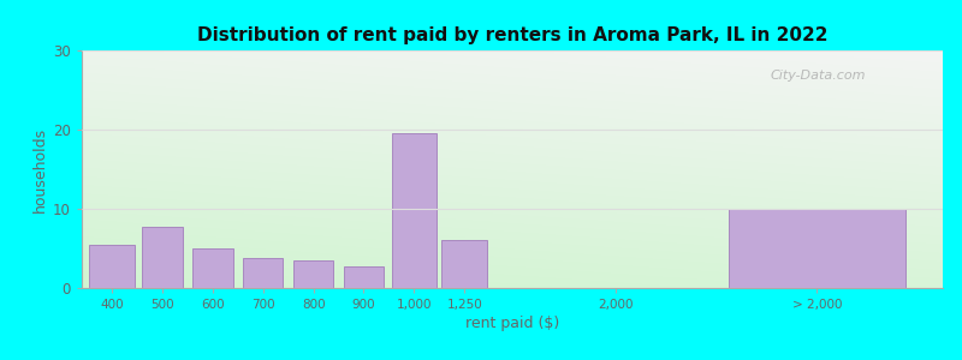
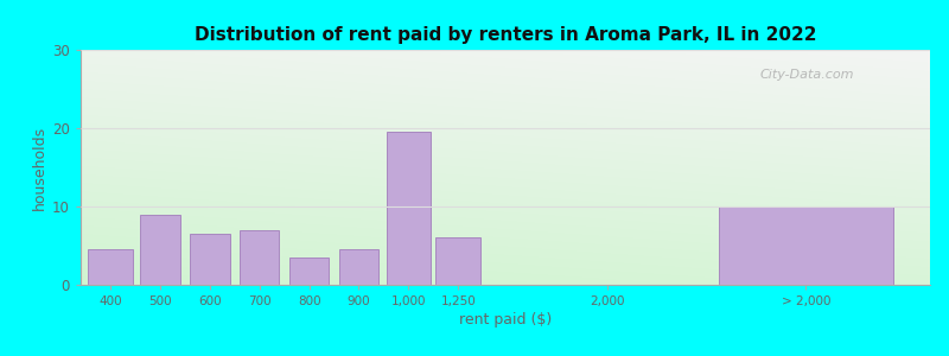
400: 5.4 -> 4.5
500: 7.8 -> 9.0
600: 5.0 -> 6.5
700: 3.8 -> 7.0
900: 2.8 -> 4.5
